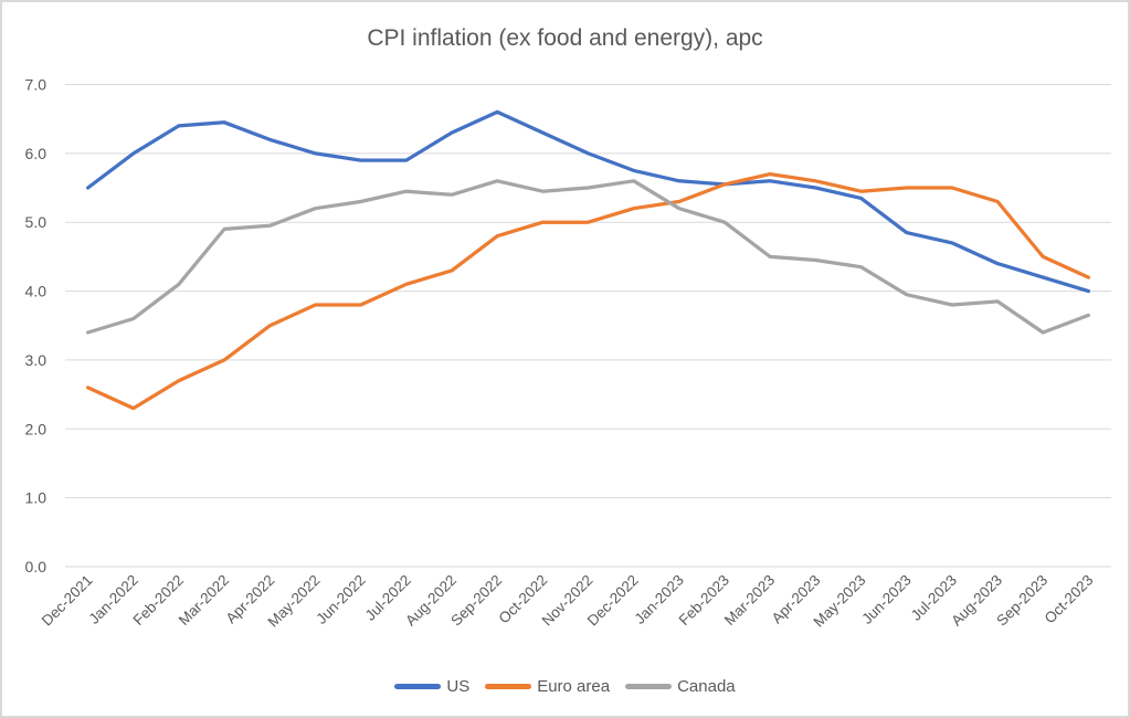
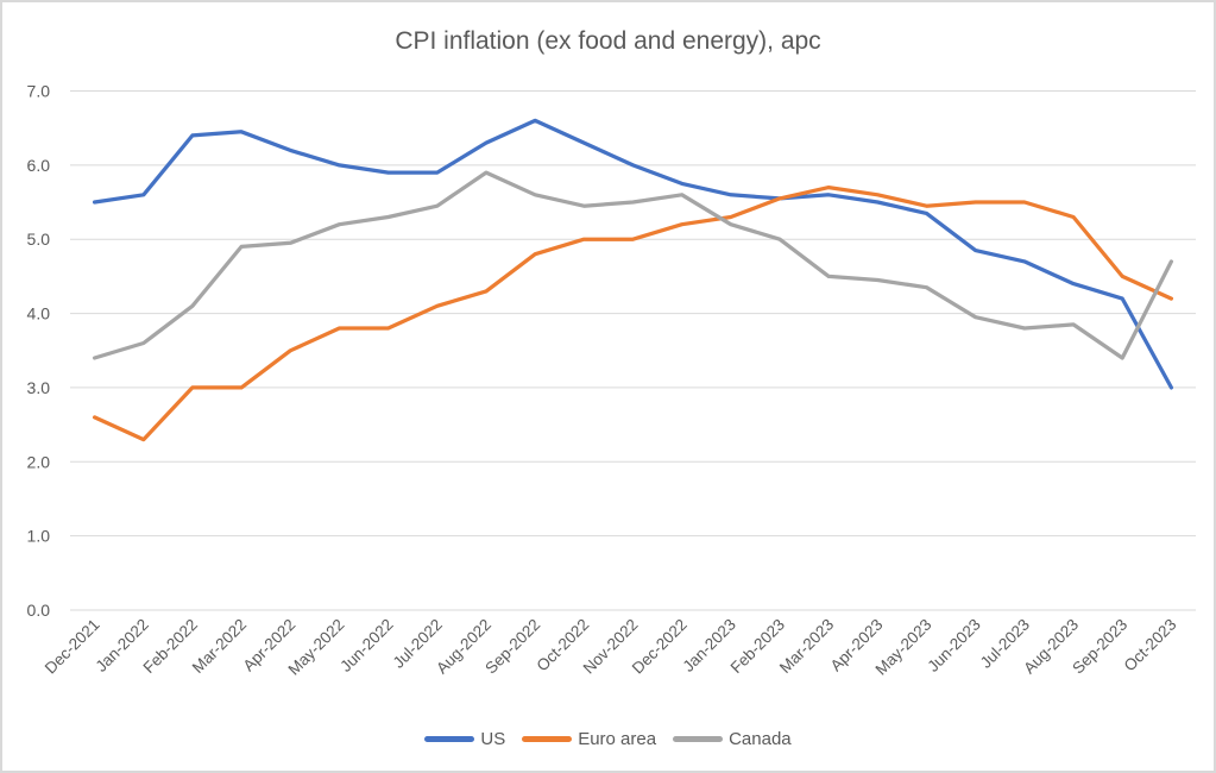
US/Jan-2022: 6.0 -> 5.6
Euro area/Feb-2022: 2.7 -> 3.0
Canada/Aug-2022: 5.4 -> 5.9
US/Oct-2023: 4.0 -> 3.0
Canada/Oct-2023: 3.6 -> 4.7
